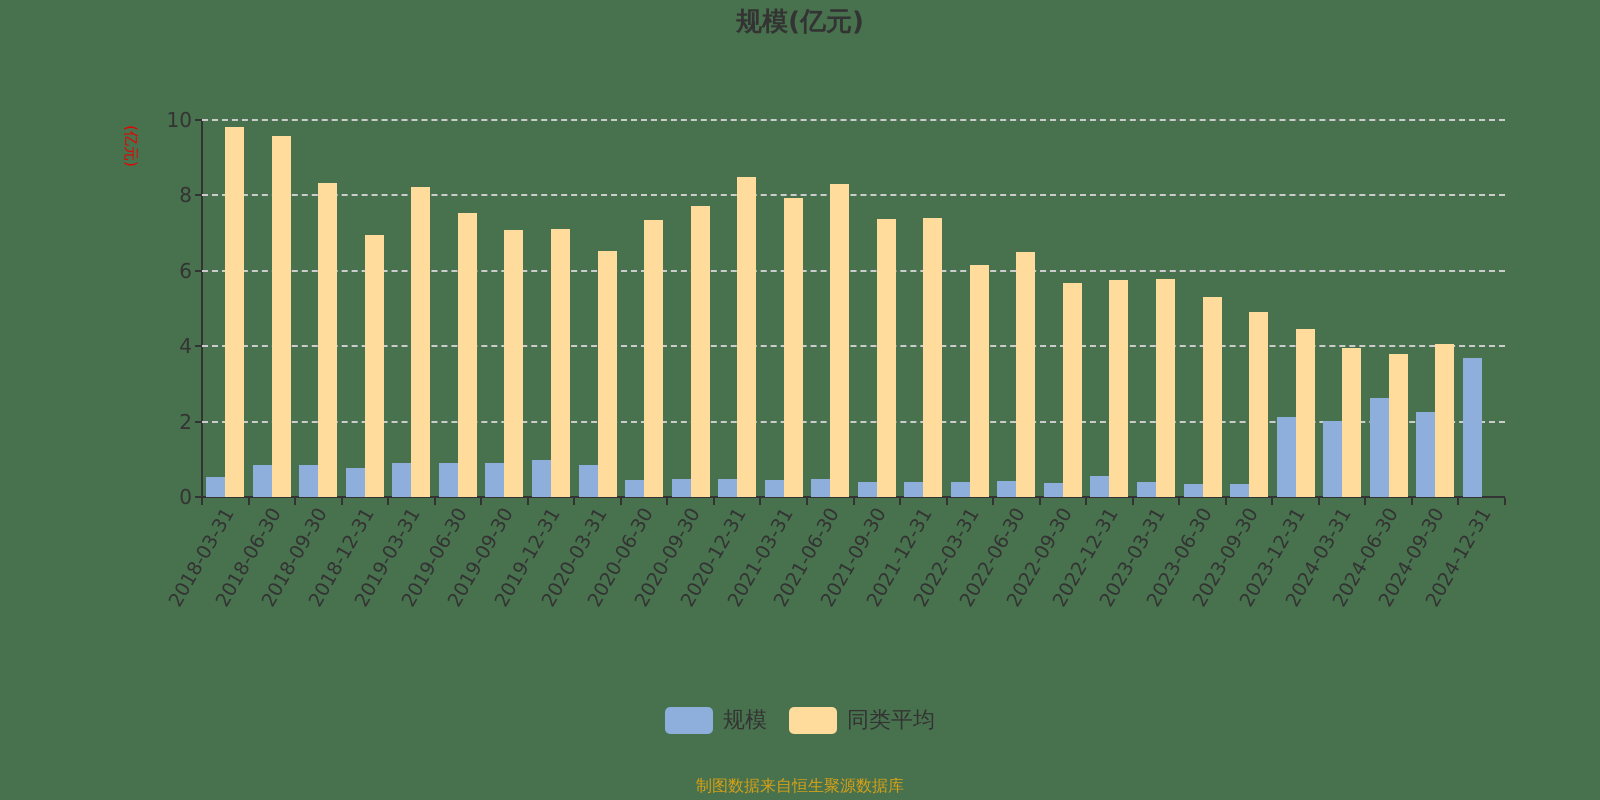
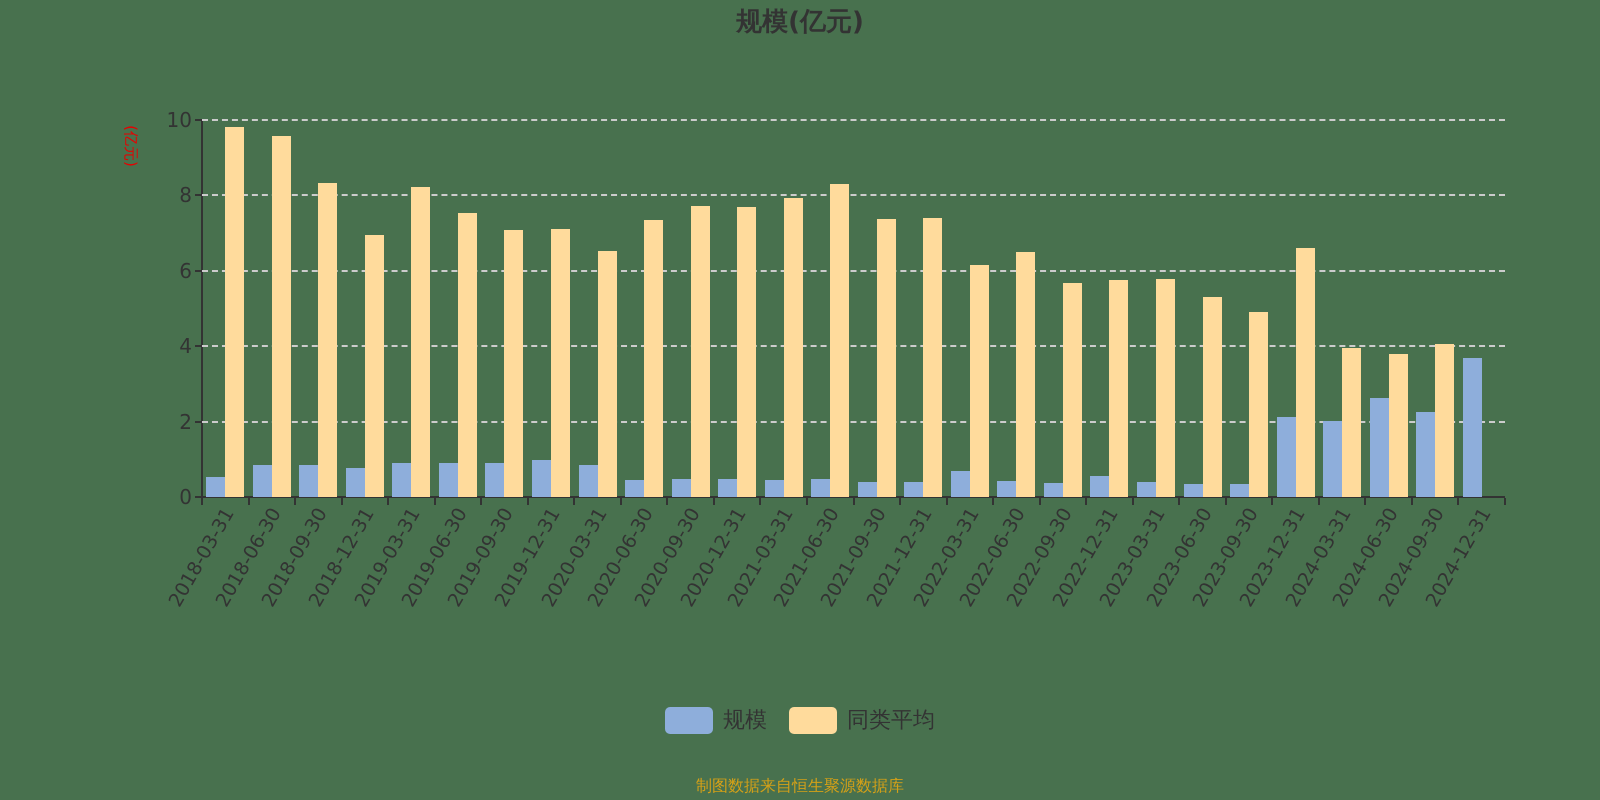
同类平均/2020-12-31: 8.5 -> 7.7
规模/2022-03-31: 0.4 -> 0.7
同类平均/2023-12-31: 4.5 -> 6.6
